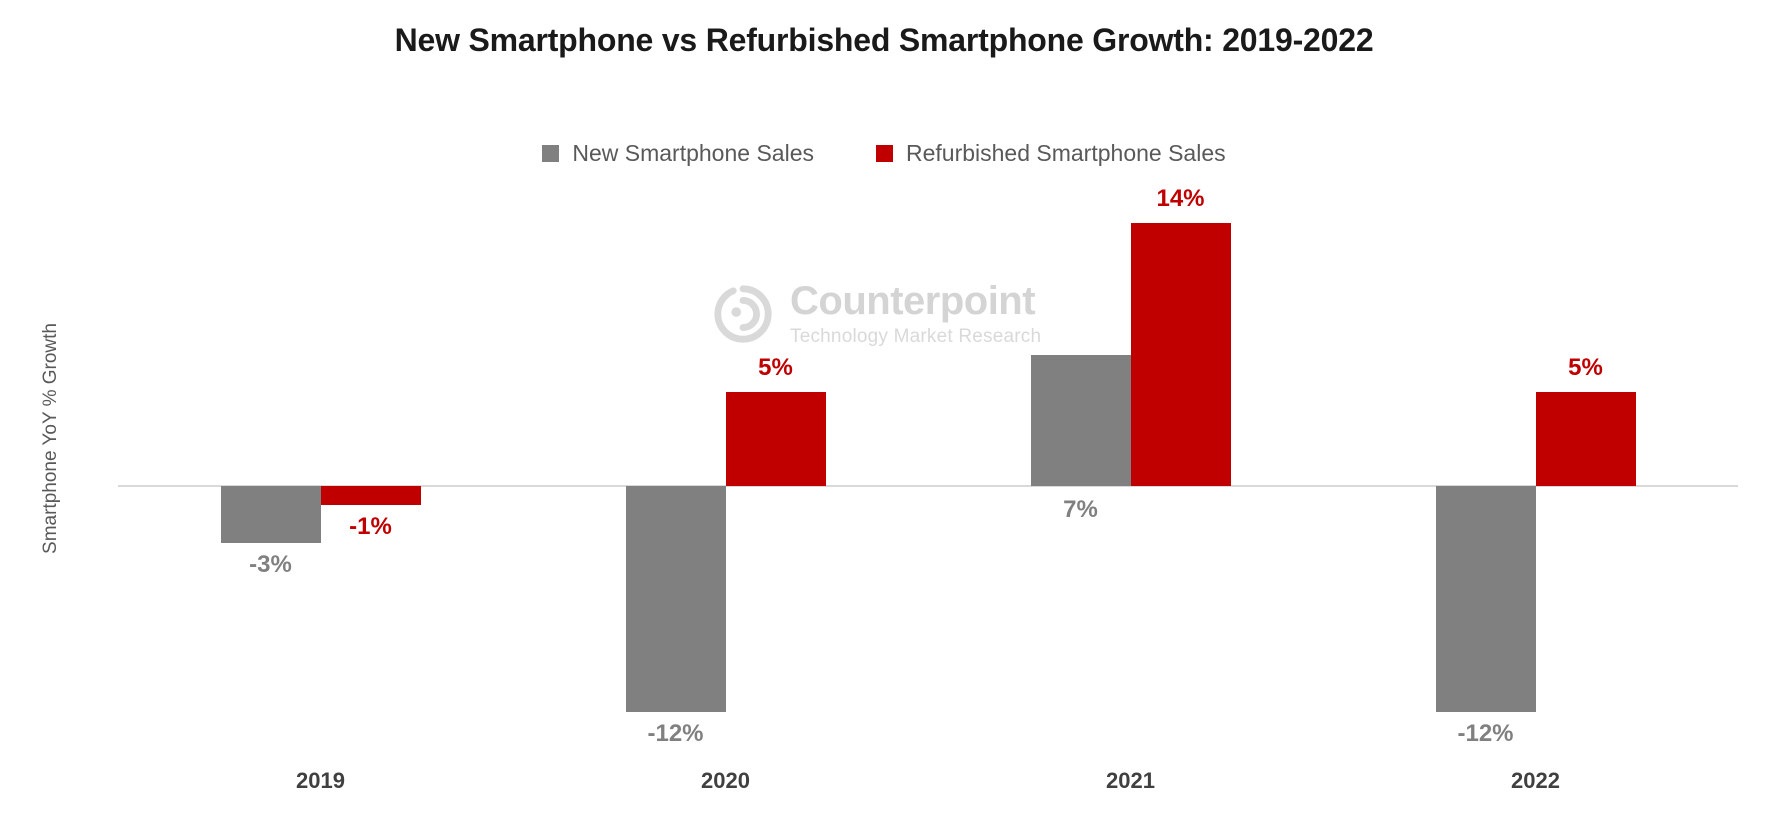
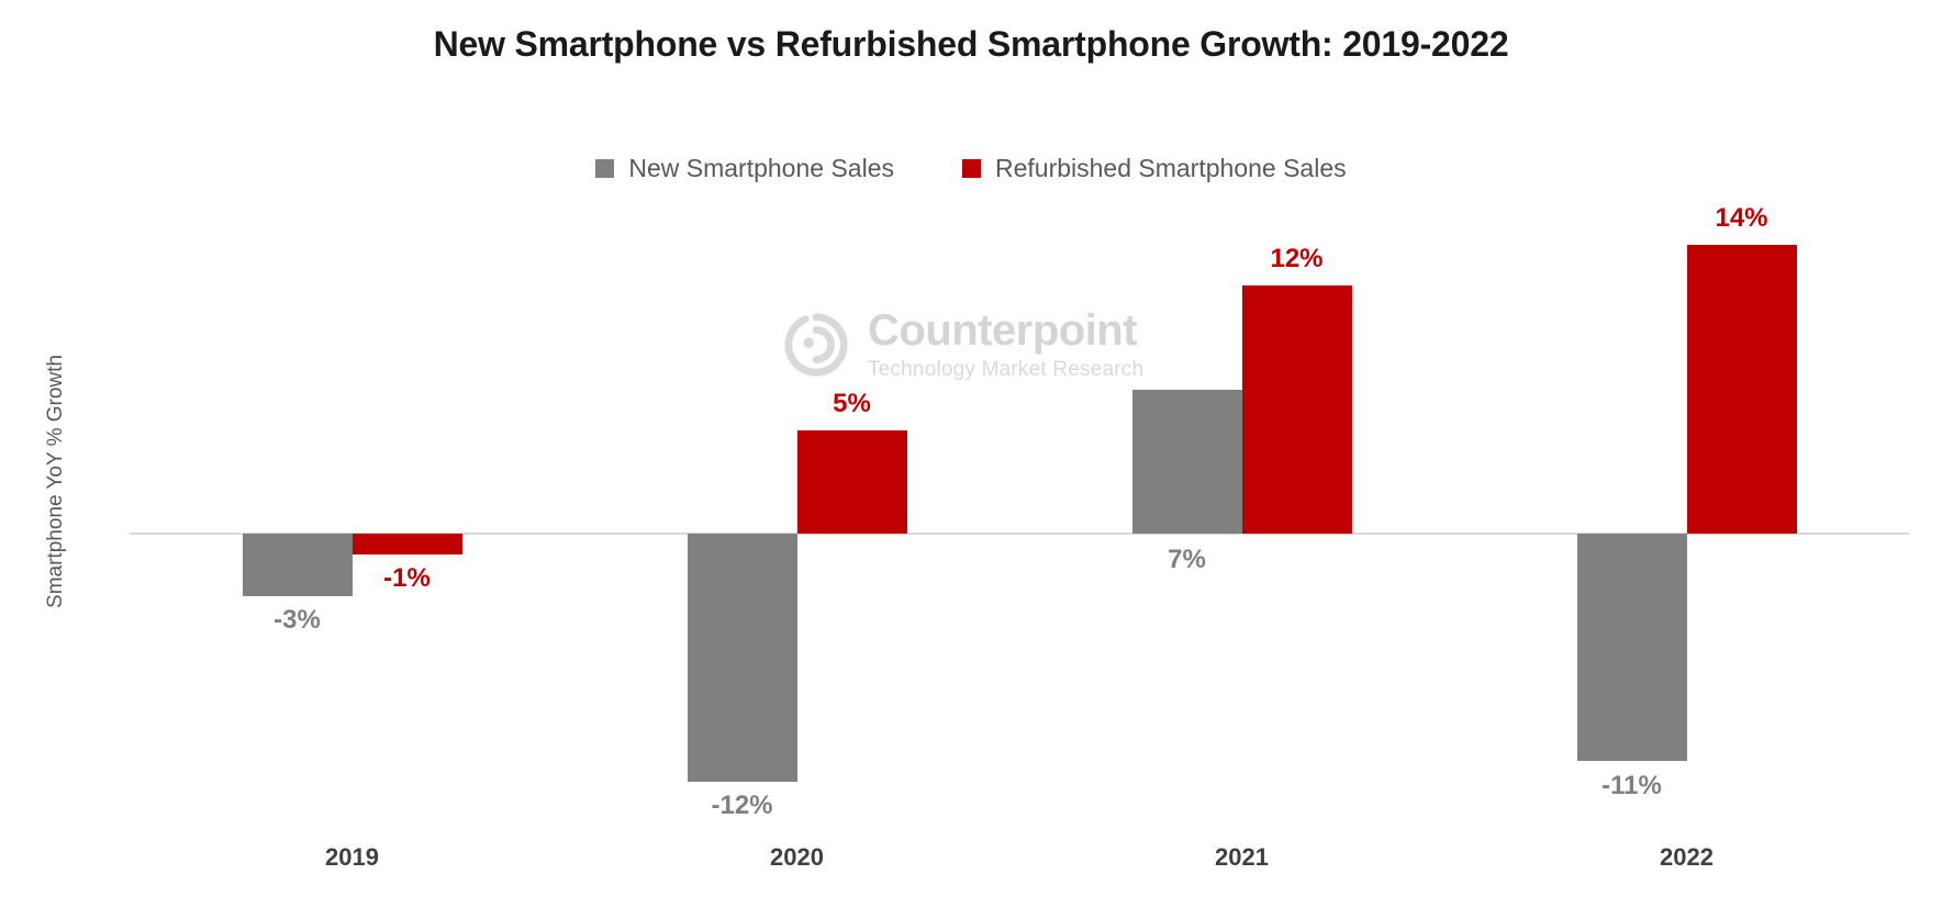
Refurbished Smartphone Sales/2021: 14% -> 12%
New Smartphone Sales/2022: -12% -> -11%
Refurbished Smartphone Sales/2022: 5% -> 14%
